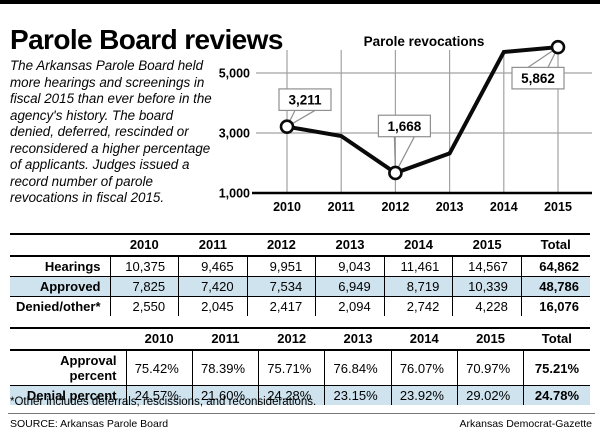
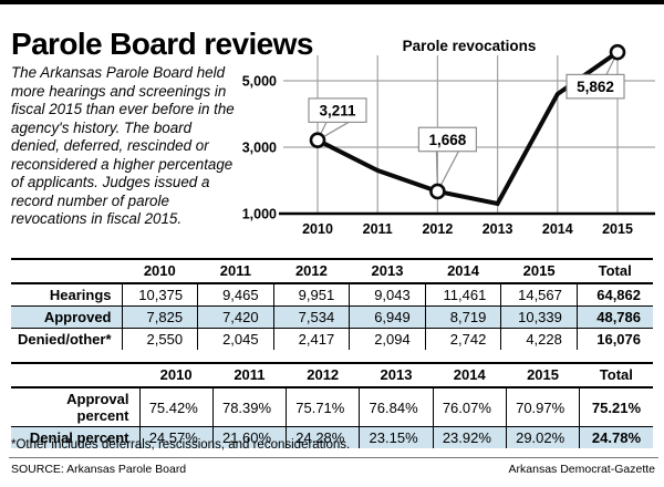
2011: 2900 -> 2300
2013: 2300 -> 1300
2014: 5700 -> 4600
